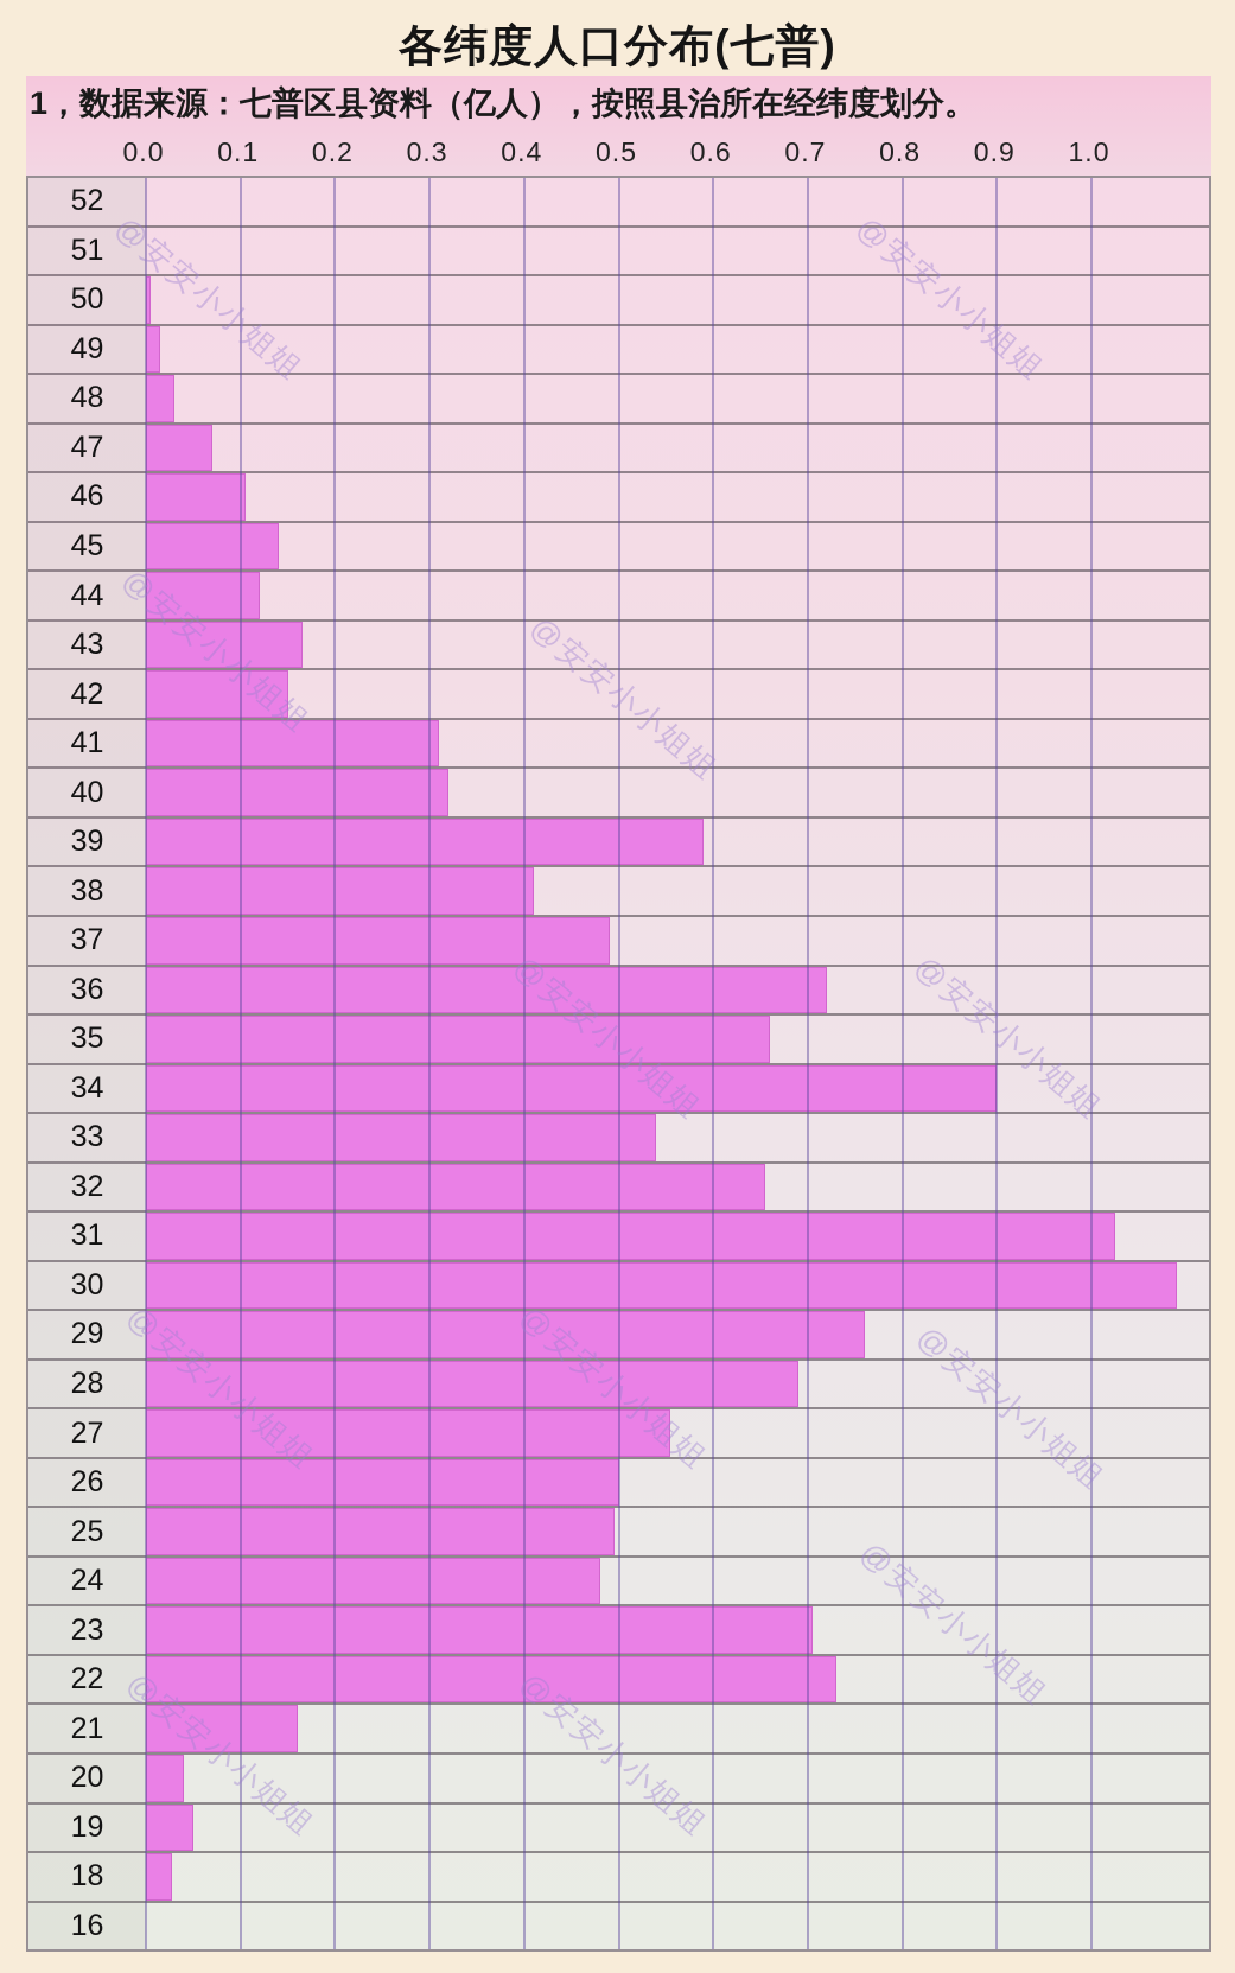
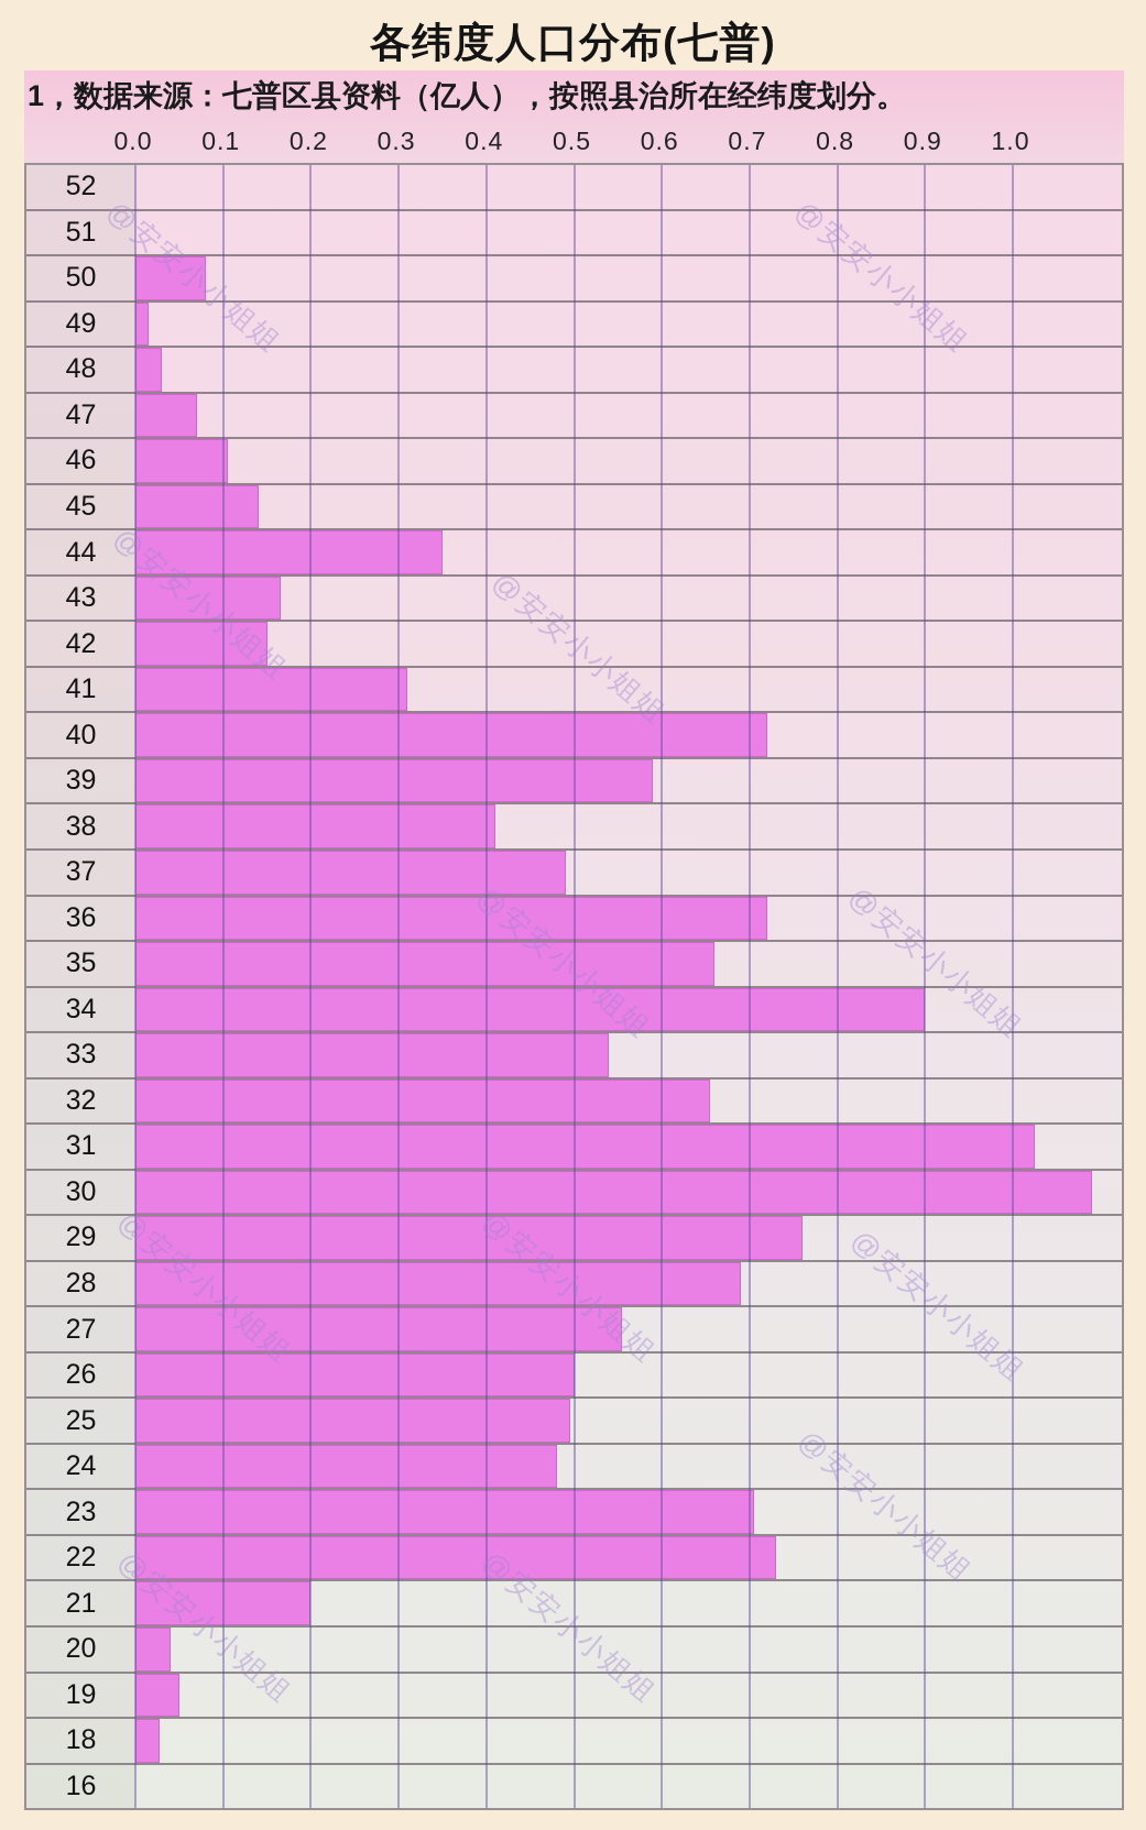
50: 0.01 -> 0.08
44: 0.12 -> 0.35
40: 0.32 -> 0.72
21: 0.16 -> 0.20
